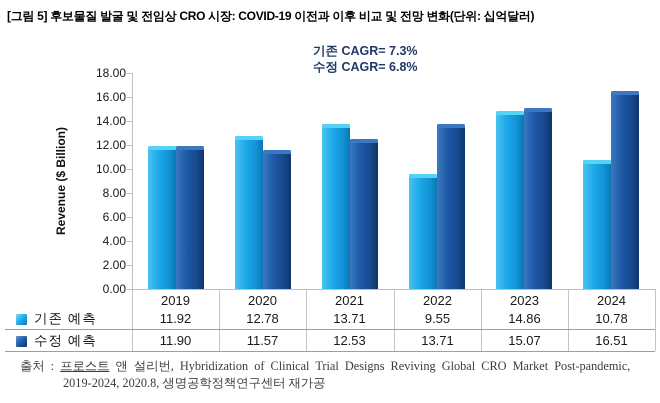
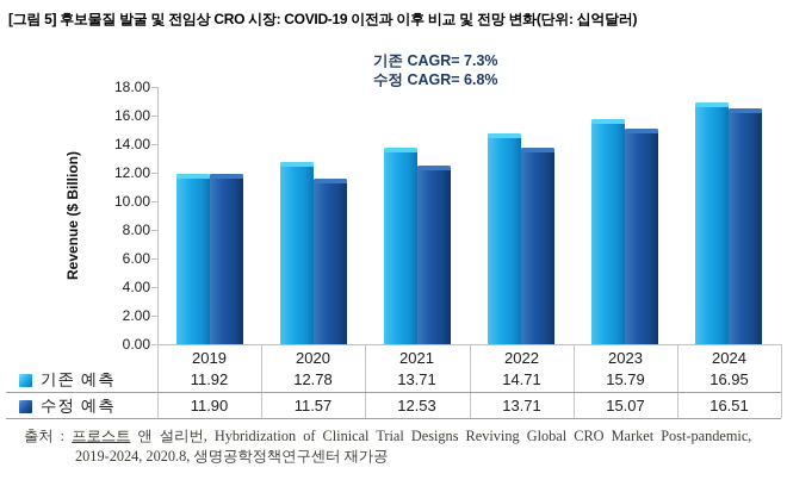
기존 예측/2022: 9.55 -> 14.71
기존 예측/2023: 14.86 -> 15.79
기존 예측/2024: 10.78 -> 16.95
